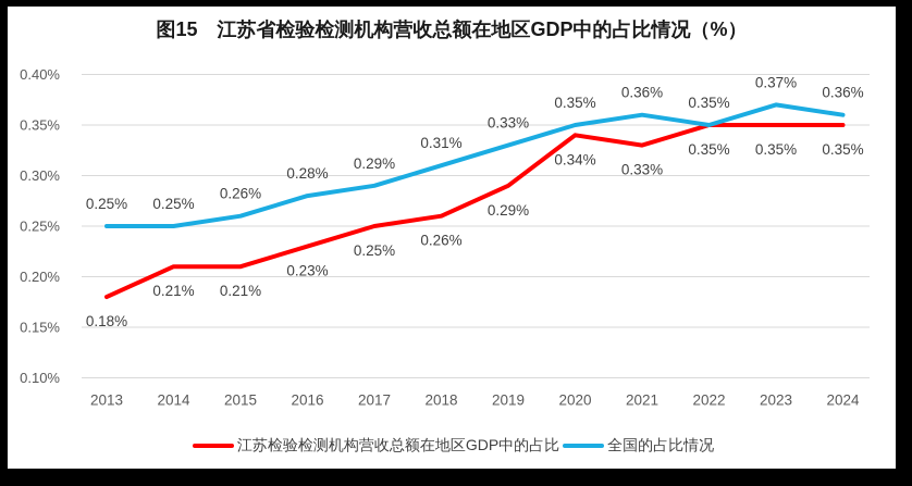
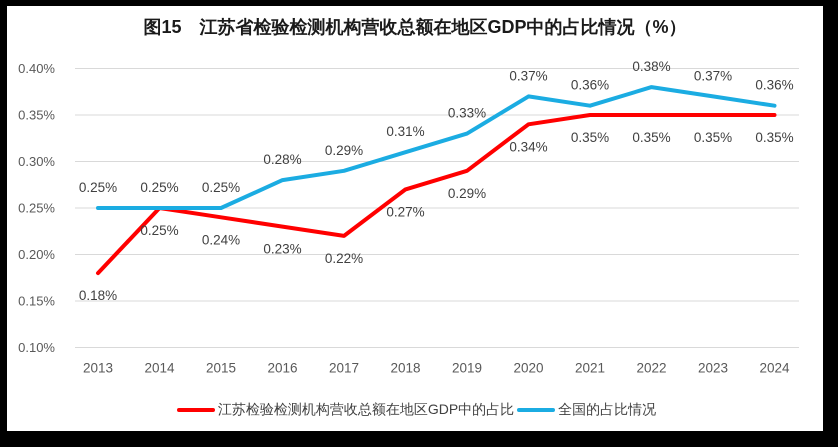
江苏检验检测机构营收总额在地区GDP中的占比/2014: 0.21% -> 0.25%
江苏检验检测机构营收总额在地区GDP中的占比/2015: 0.21% -> 0.24%
全国的占比情况/2015: 0.26% -> 0.25%
江苏检验检测机构营收总额在地区GDP中的占比/2017: 0.25% -> 0.22%
江苏检验检测机构营收总额在地区GDP中的占比/2018: 0.26% -> 0.27%
全国的占比情况/2020: 0.35% -> 0.37%
江苏检验检测机构营收总额在地区GDP中的占比/2021: 0.33% -> 0.35%
全国的占比情况/2022: 0.35% -> 0.38%
